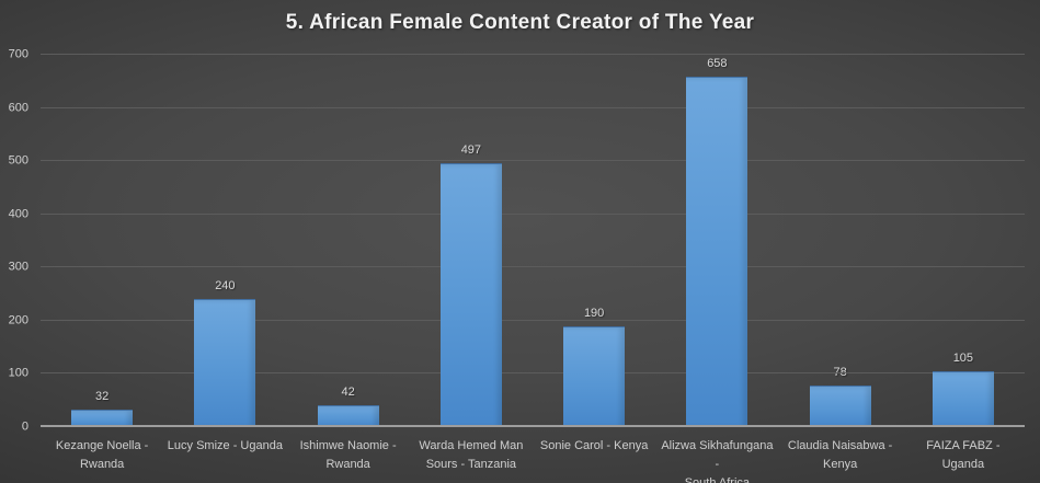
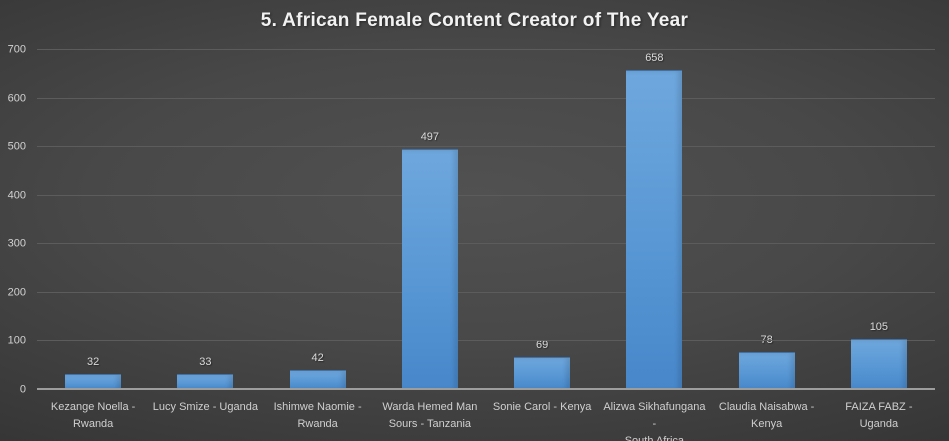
Lucy Smize - Uganda: 240 -> 33
Sonie Carol - Kenya: 190 -> 69
